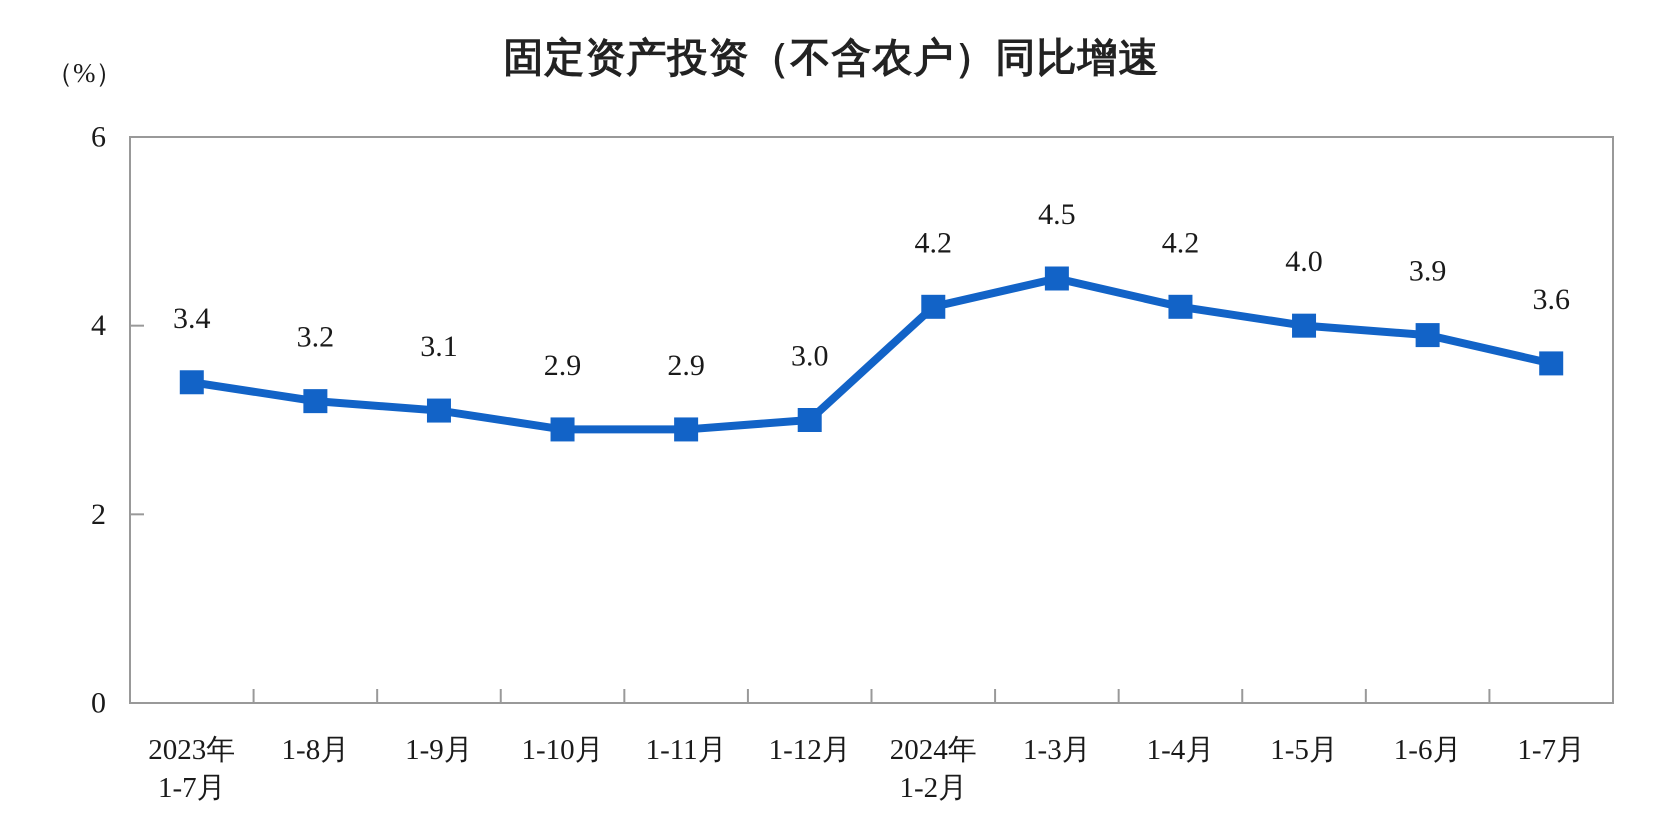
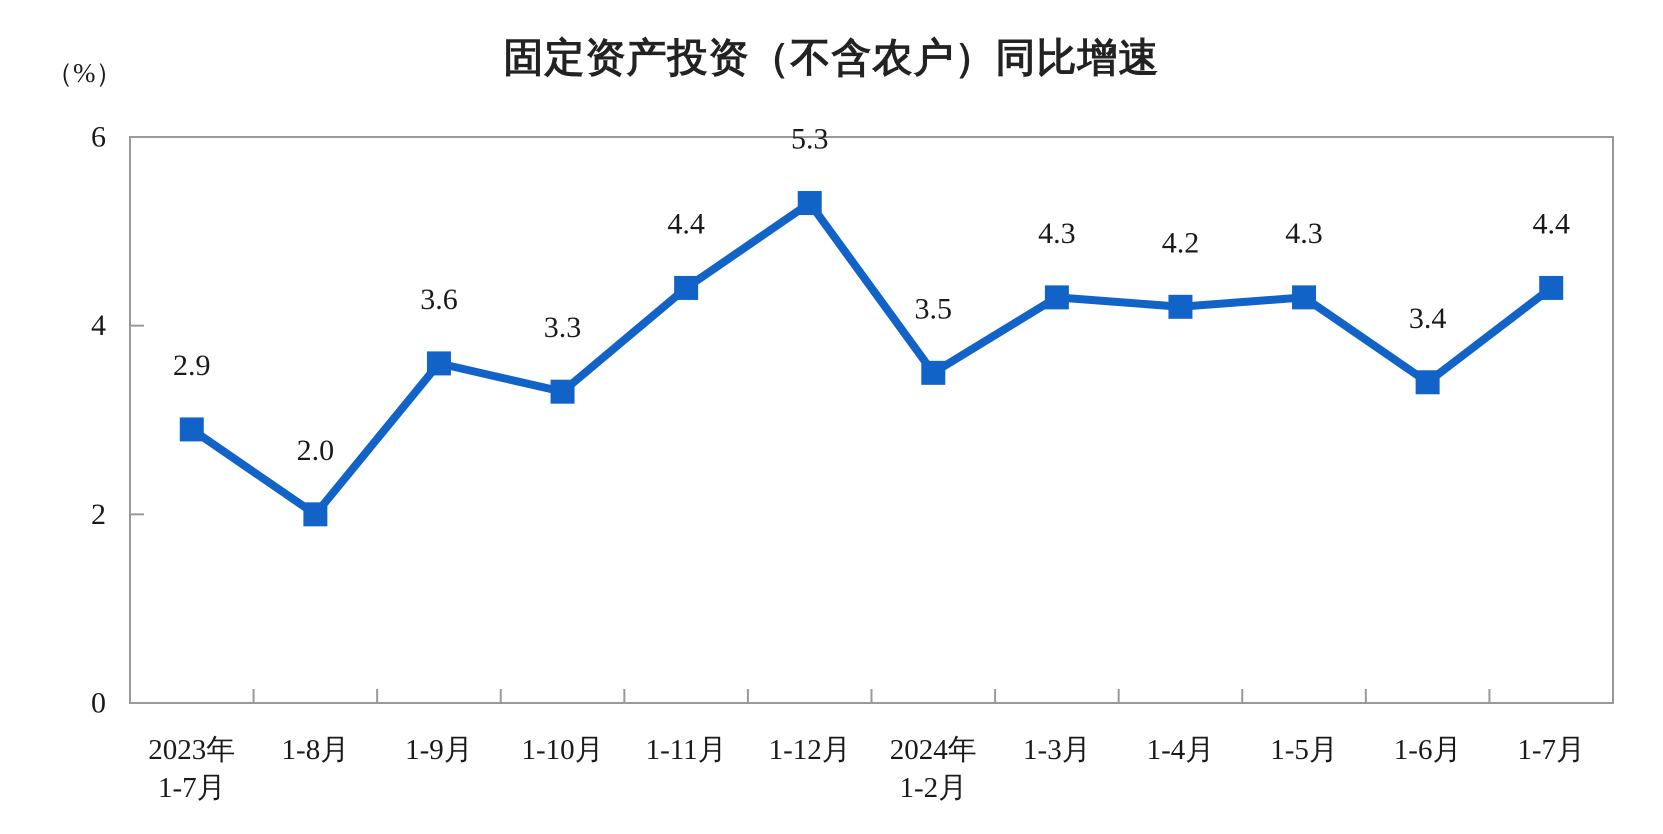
2023年 1-7月: 3.4 -> 2.9
1-8月: 3.2 -> 2.0
1-9月: 3.1 -> 3.6
1-10月: 2.9 -> 3.3
1-11月: 2.9 -> 4.4
1-12月: 3.0 -> 5.3
2024年 1-2月: 4.2 -> 3.5
1-3月: 4.5 -> 4.3
1-5月: 4.0 -> 4.3
1-6月: 3.9 -> 3.4
1-7月: 3.6 -> 4.4
